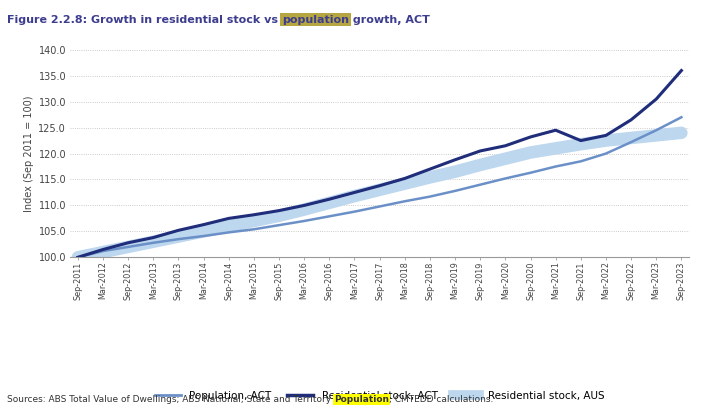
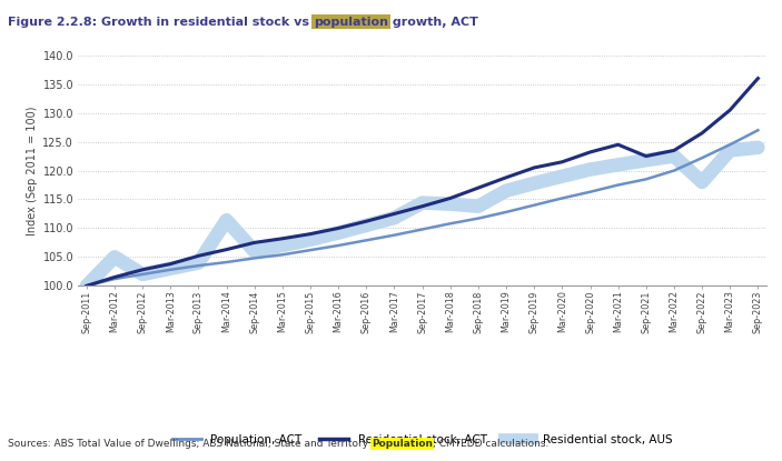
Residential stock, AUS/Mar-2012: 101.0 -> 105.0
Residential stock, AUS/Mar-2014: 105.0 -> 111.4
Residential stock, AUS/Sep-2017: 113.0 -> 114.4
Residential stock, AUS/Sep-2018: 115.4 -> 113.8
Residential stock, AUS/Sep-2022: 123.0 -> 118.0
